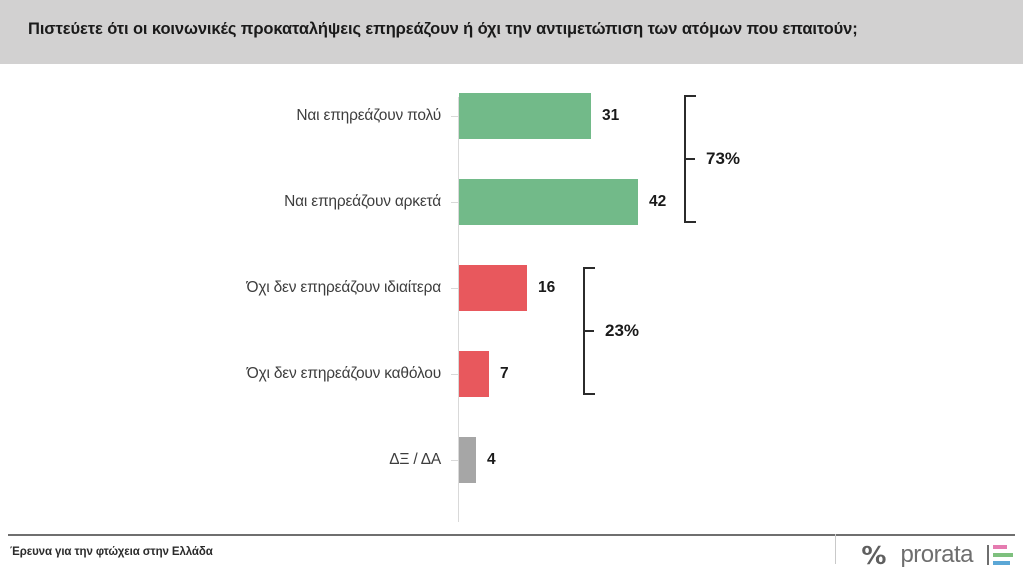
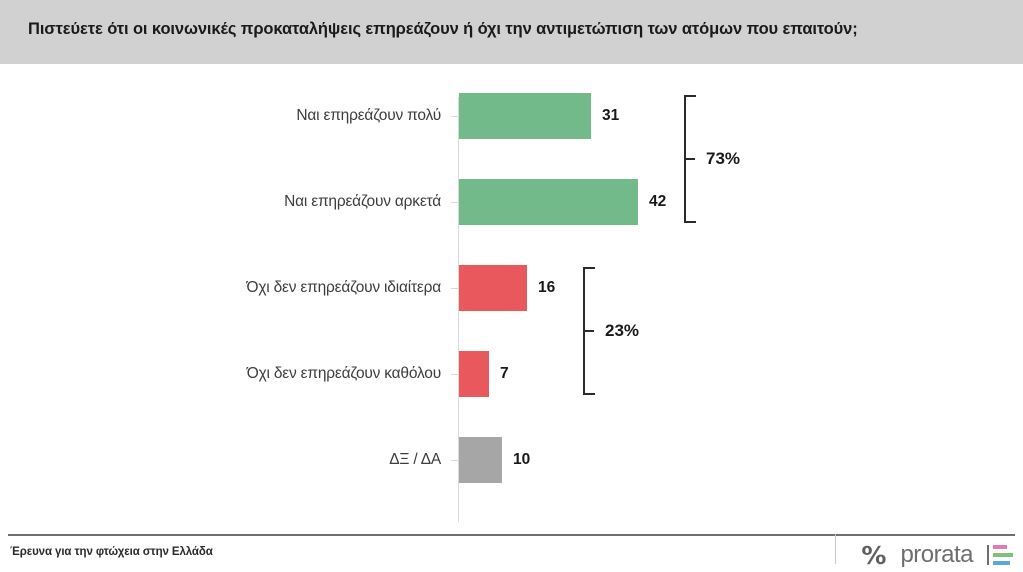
ΔΞ / ΔΑ: 4 -> 10
